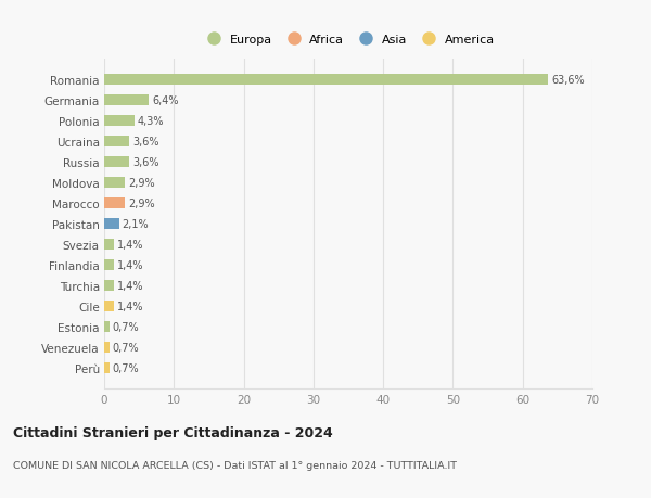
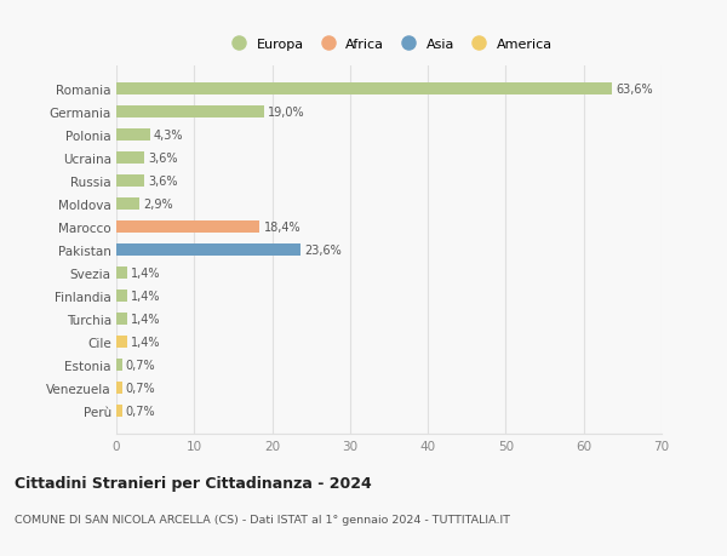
Germania: 6,4% -> 19,0%
Marocco: 2,9% -> 18,4%
Pakistan: 2,1% -> 23,6%
